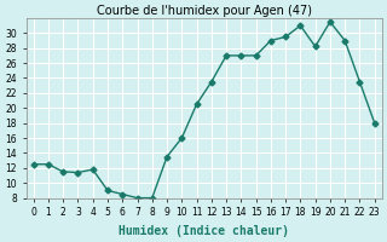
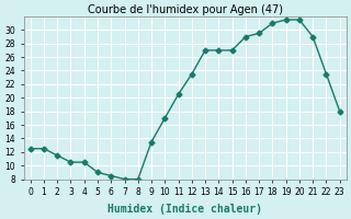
3: 11.4 -> 10.5
4: 11.8 -> 10.5
10: 16.0 -> 17.0
19: 28.2 -> 31.5
